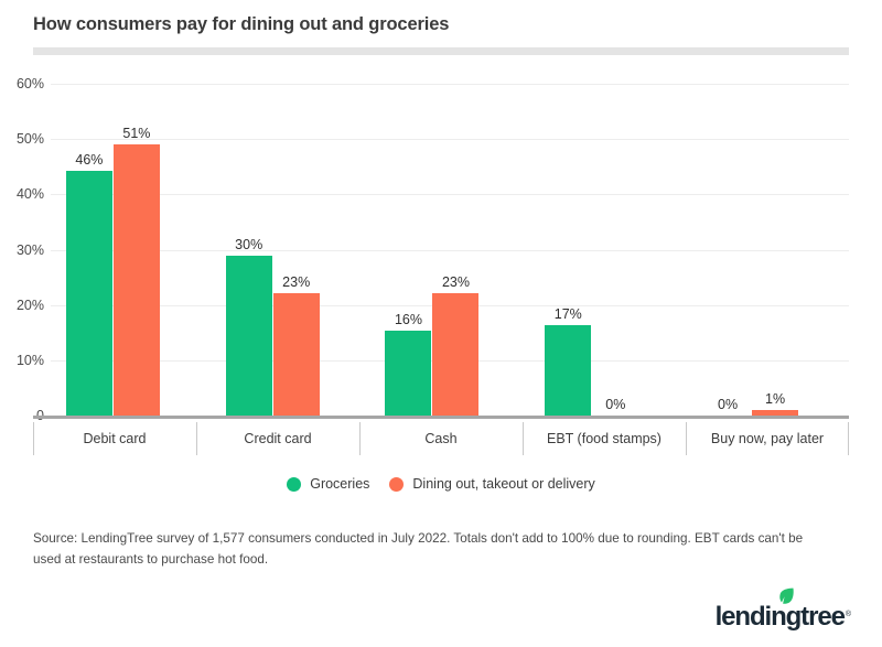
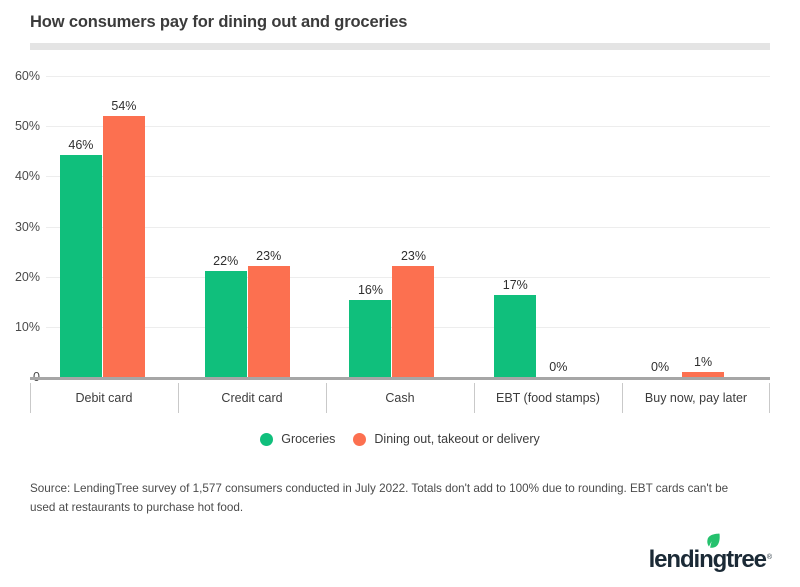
Dining out, takeout or delivery/Debit card: 51% -> 54%
Groceries/Credit card: 30% -> 22%
